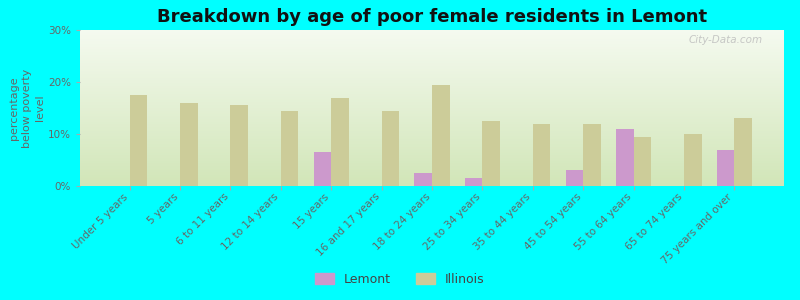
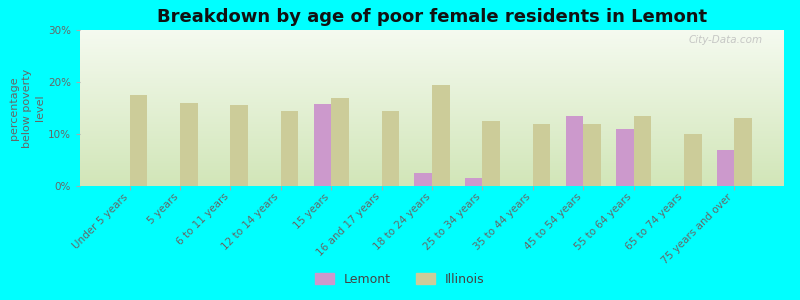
Lemont/15 years: 6.5% -> 15.8%
Lemont/45 to 54 years: 3.0% -> 13.4%
Illinois/55 to 64 years: 9.5% -> 13.4%
